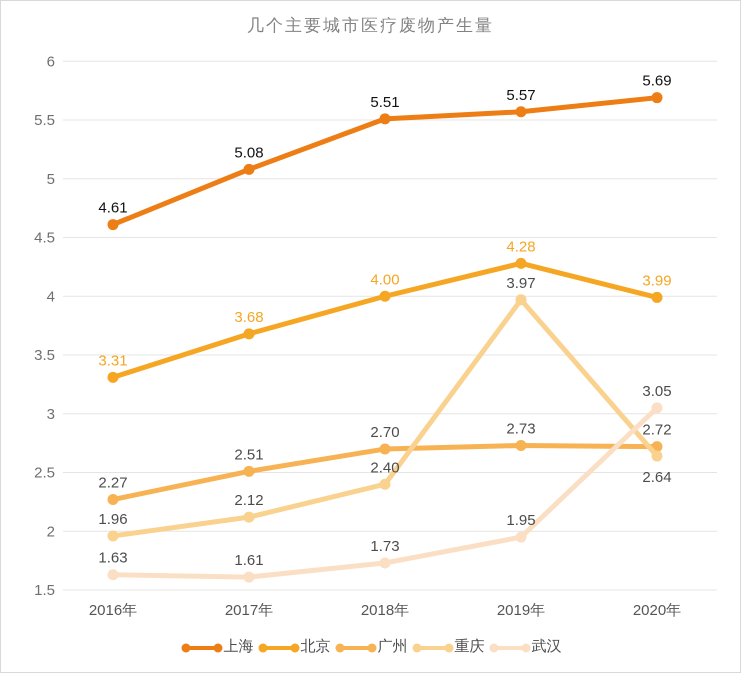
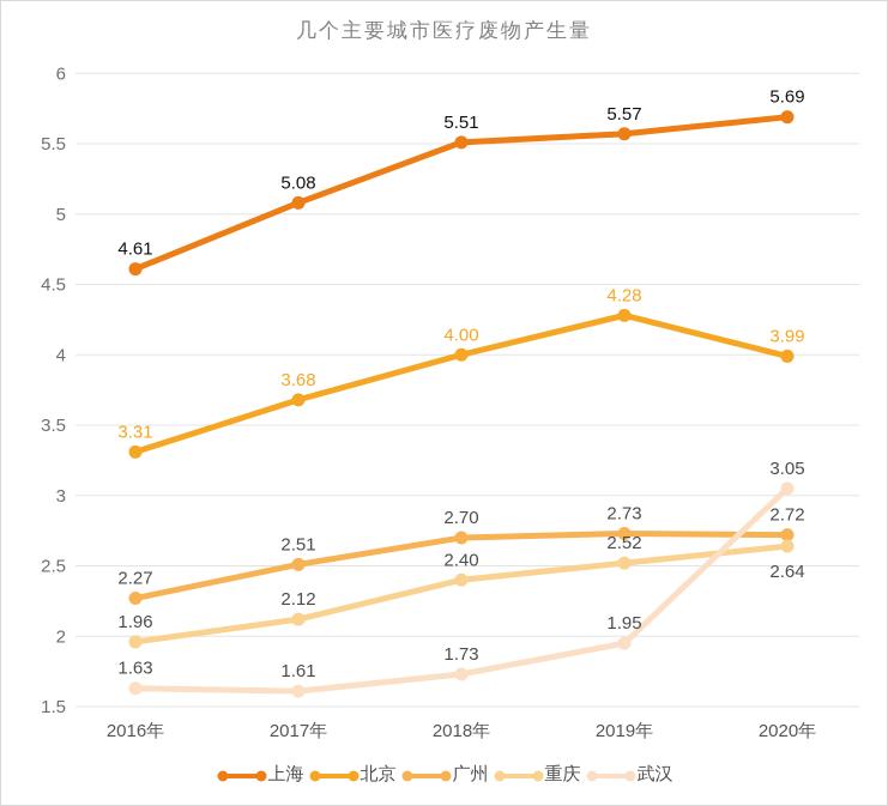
重庆/2019年: 3.97 -> 2.52
